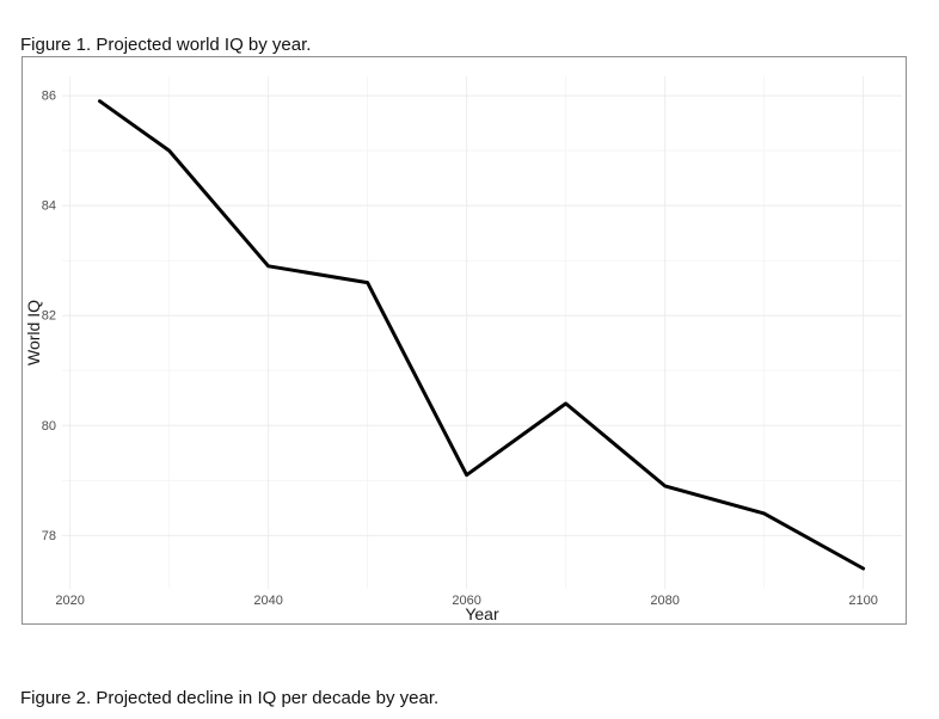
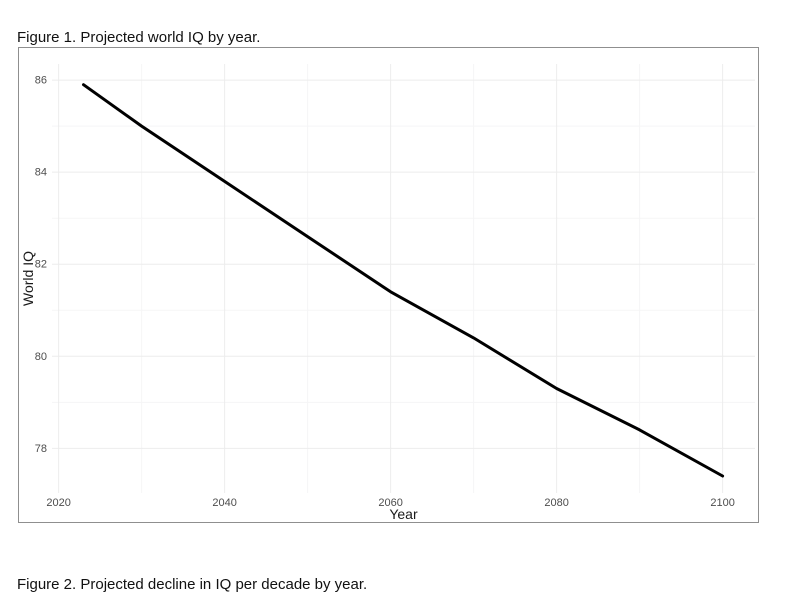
2040: 82.9 -> 83.8
2060: 79.1 -> 81.4
2080: 78.9 -> 79.3
